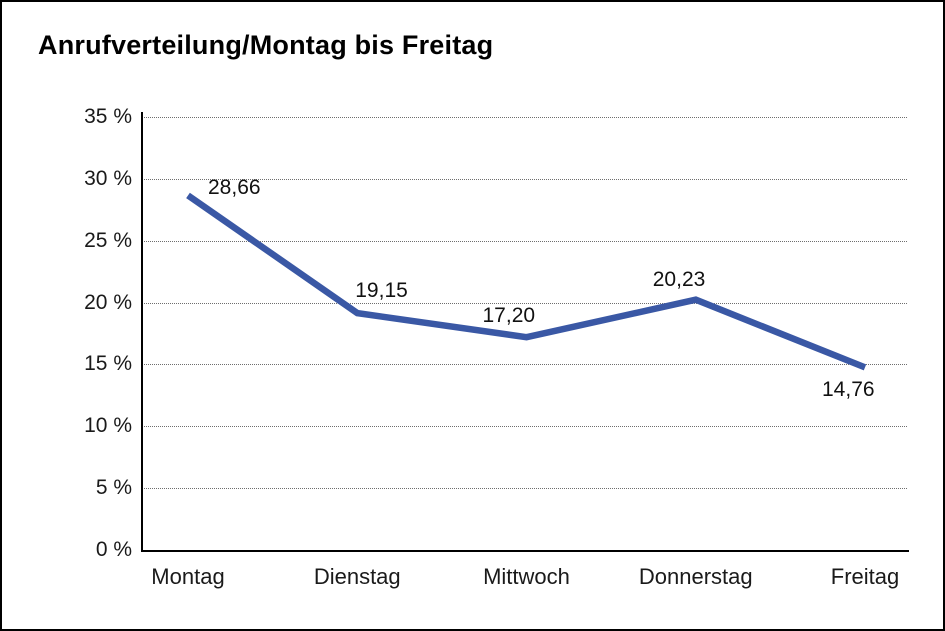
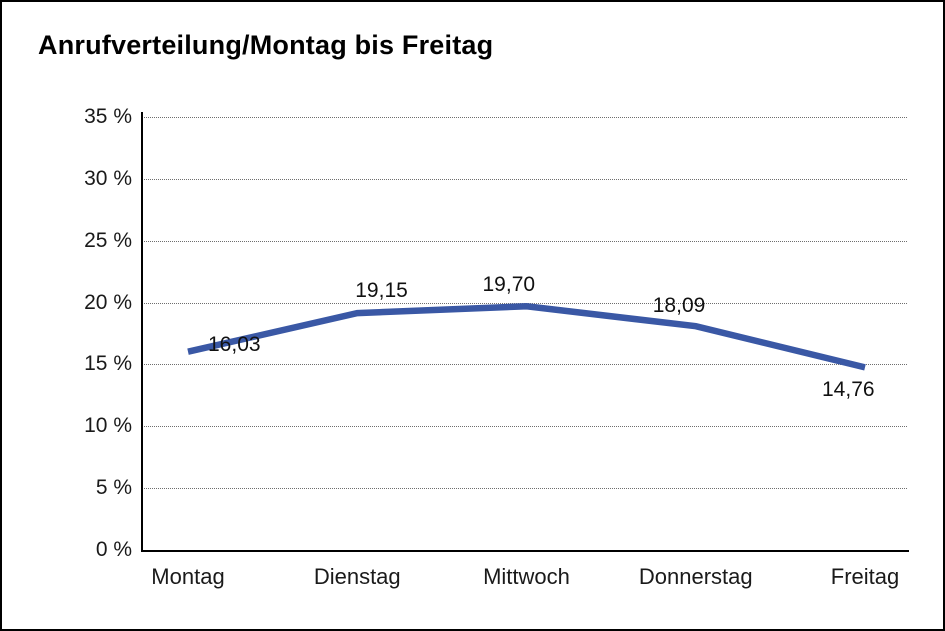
Montag: 28,66 -> 16,03
Mittwoch: 17,20 -> 19,70
Donnerstag: 20,23 -> 18,09
